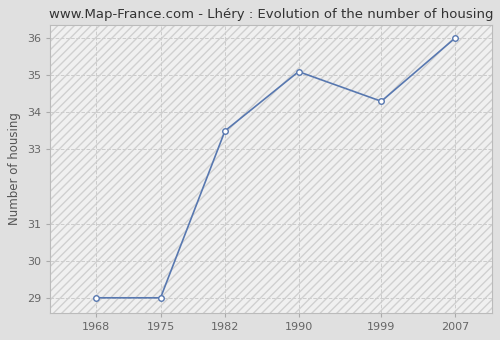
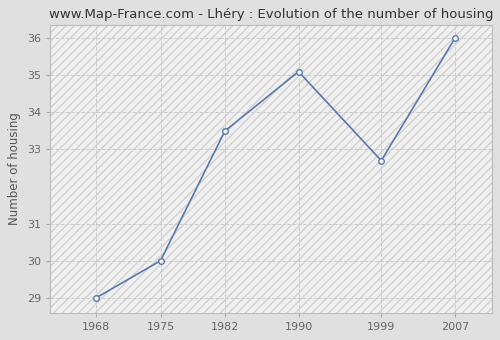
1975: 29.0 -> 30.0
1999: 34.3 -> 32.7
